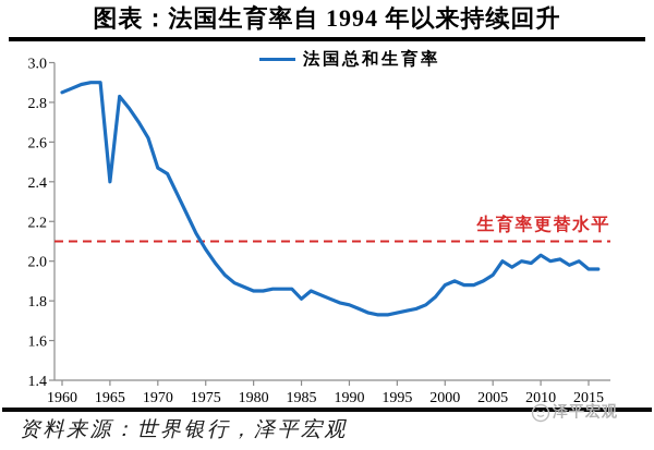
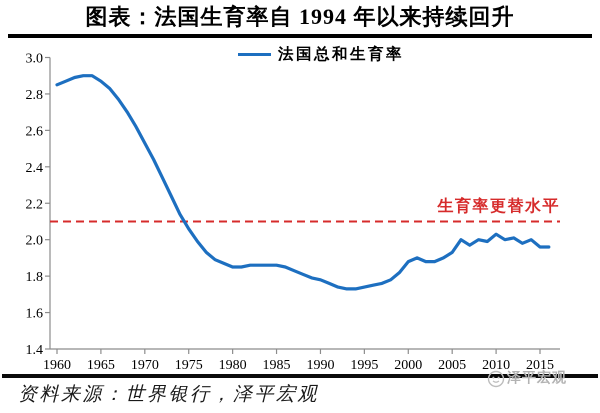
1965: 2.40 -> 2.87
1970: 2.47 -> 2.53
1985: 1.81 -> 1.86
